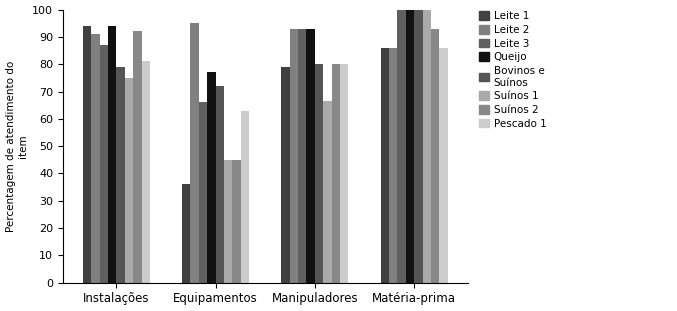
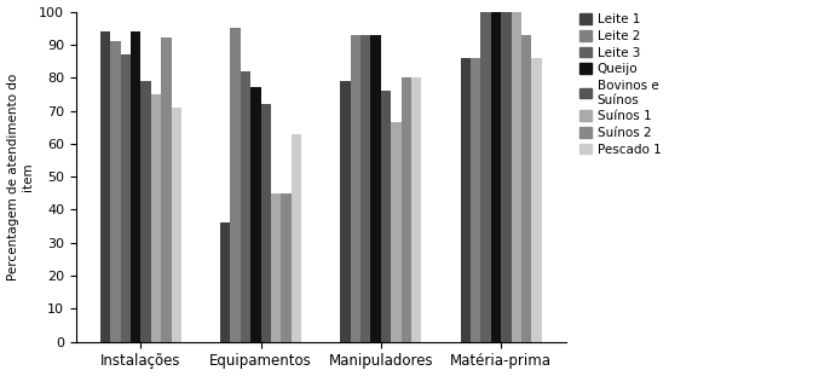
Pescado 1/Instalações: 81 -> 71
Leite 3/Equipamentos: 66 -> 82
Bovinos e Suínos/Manipuladores: 80 -> 76
